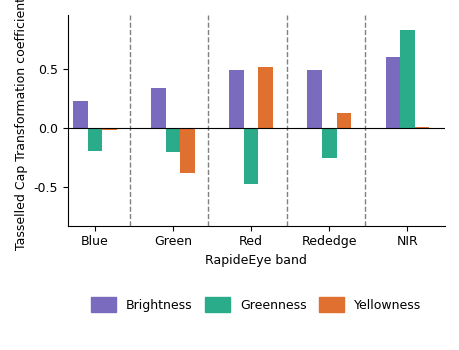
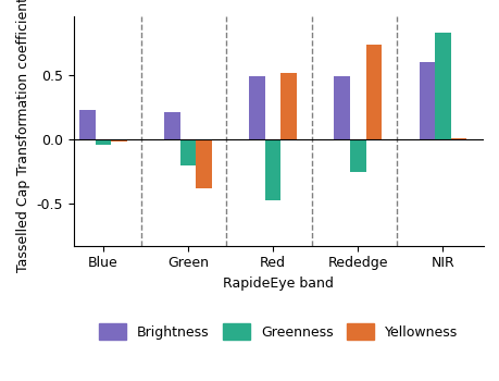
Greenness/Blue: -0.19 -> -0.04
Brightness/Green: 0.34 -> 0.21
Yellowness/Rededge: 0.13 -> 0.73
